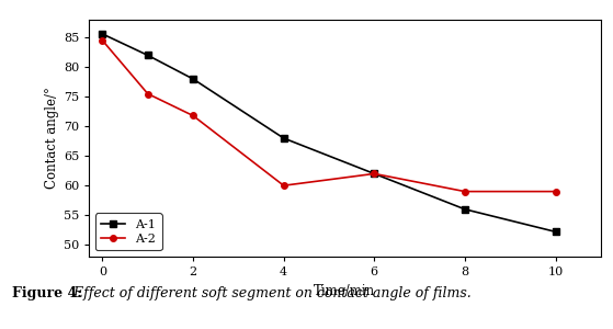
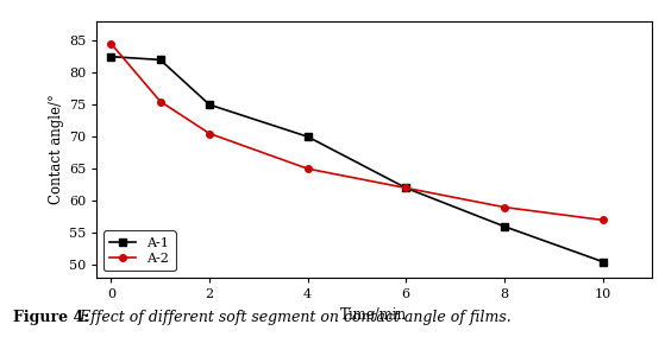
A-1/0: 85.6 -> 82.5
A-1/2: 78.0 -> 75.0
A-2/2: 71.8 -> 70.5
A-1/4: 68.0 -> 70.0
A-2/4: 60.0 -> 65.0
A-1/10: 52.2 -> 50.5
A-2/10: 59.0 -> 57.0
